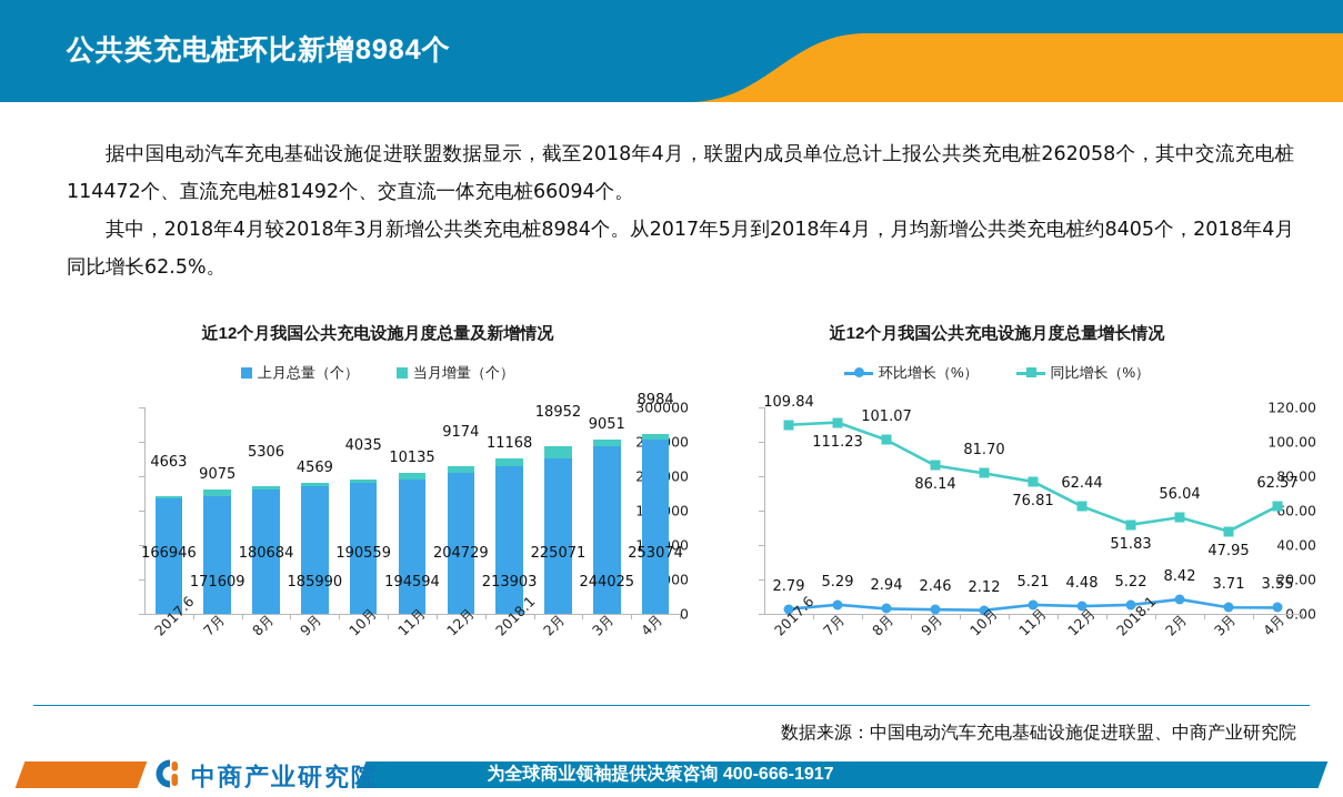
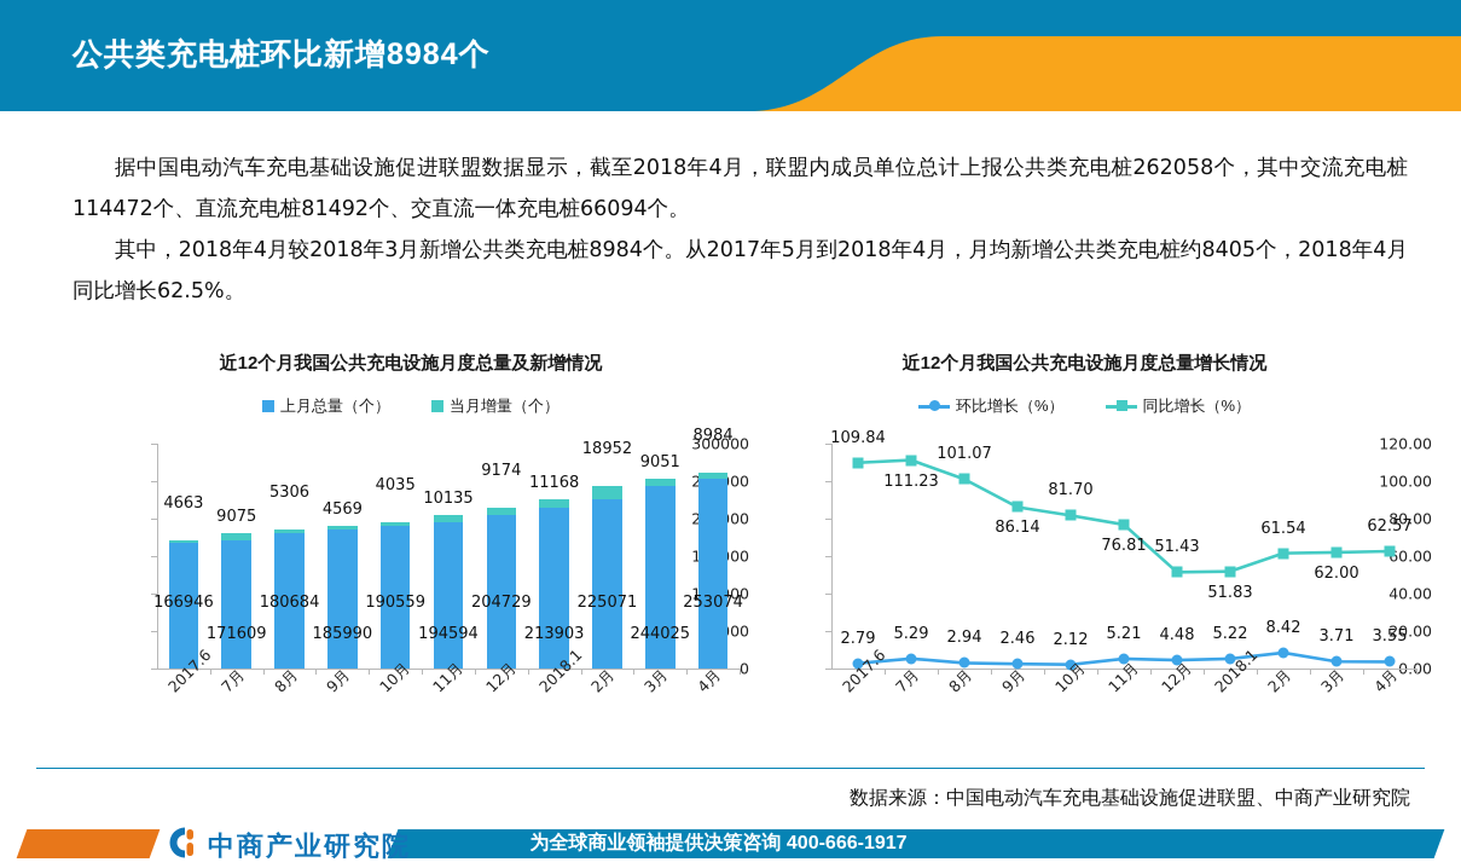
近12个月我国公共充电设施月度总量增长情况/同比增长（%）/12月: 62.44 -> 51.43
近12个月我国公共充电设施月度总量增长情况/同比增长（%）/2月: 56.04 -> 61.54
近12个月我国公共充电设施月度总量增长情况/同比增长（%）/3月: 47.95 -> 62.00
